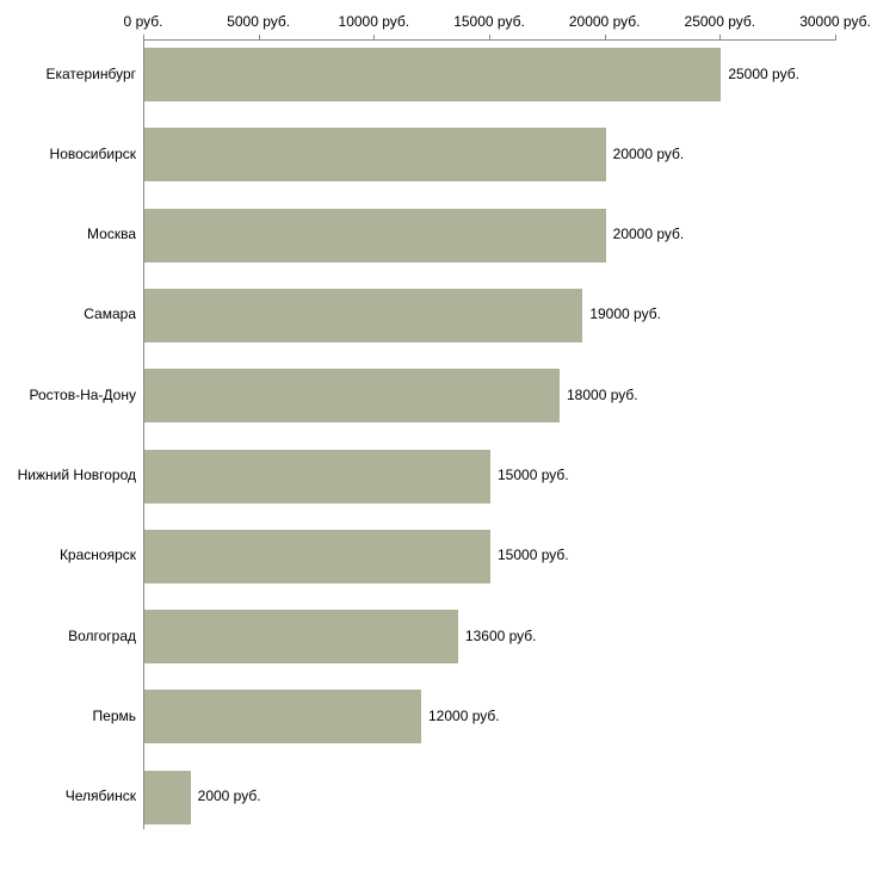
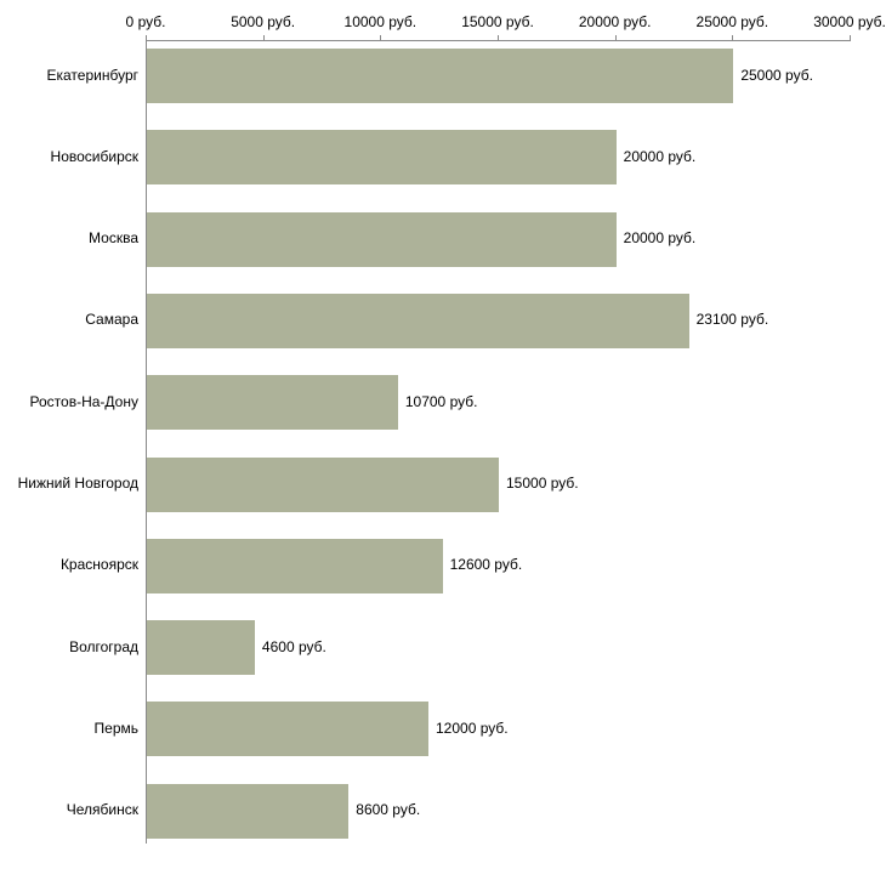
Самара: 19000 -> 23100
Ростов-На-Дону: 18000 -> 10700
Красноярск: 15000 -> 12600
Волгоград: 13600 -> 4600
Челябинск: 2000 -> 8600
